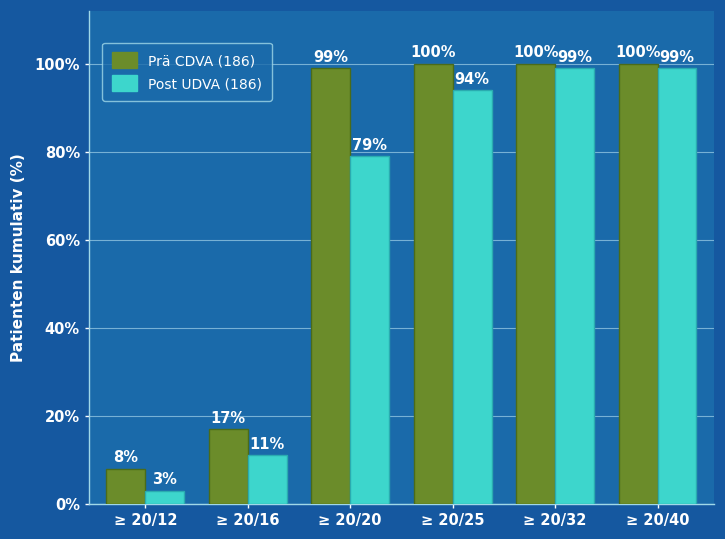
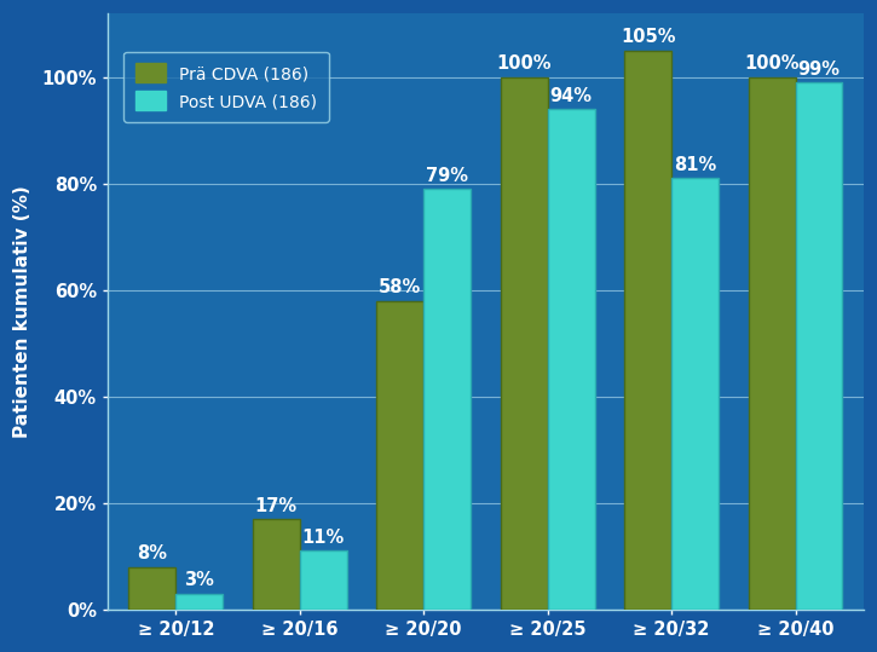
Prä CDVA (186)/≥ 20/20: 99% -> 58%
Prä CDVA (186)/≥ 20/32: 100% -> 105%
Post UDVA (186)/≥ 20/32: 99% -> 81%
